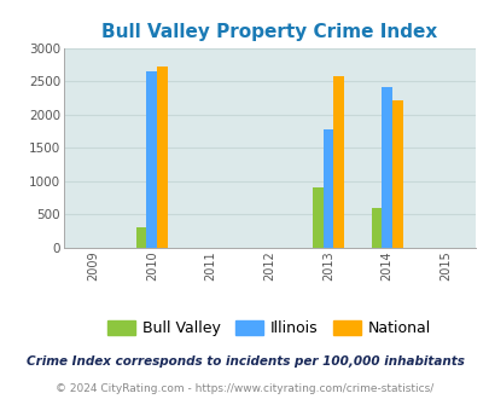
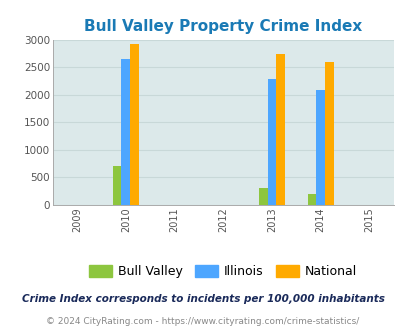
Bull Valley/2010: 300 -> 700
National/2010: 2720 -> 2920
Bull Valley/2013: 900 -> 300
Illinois/2013: 1780 -> 2280
National/2013: 2580 -> 2740
Bull Valley/2014: 600 -> 200
Illinois/2014: 2420 -> 2090
National/2014: 2220 -> 2600
